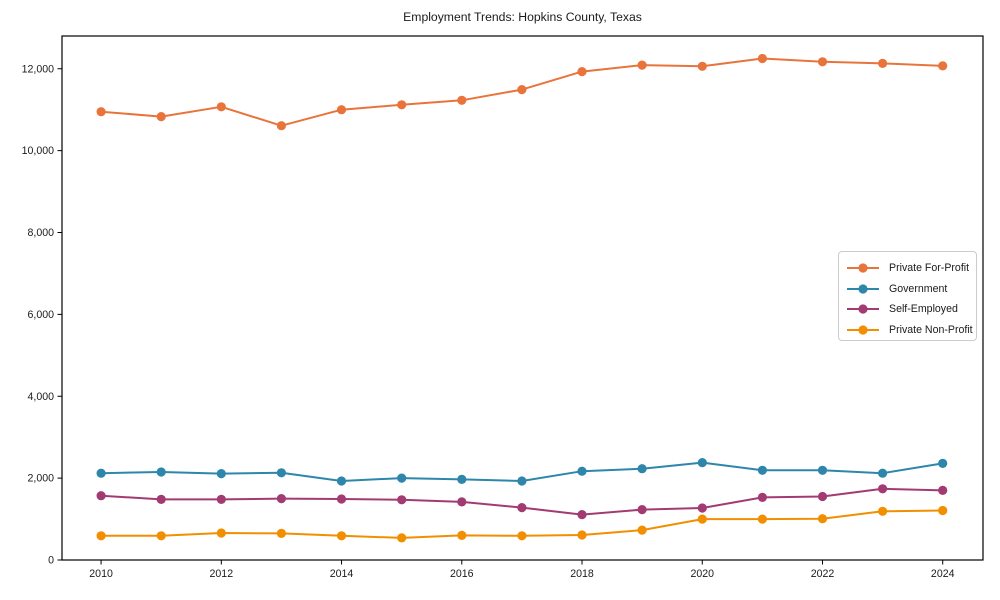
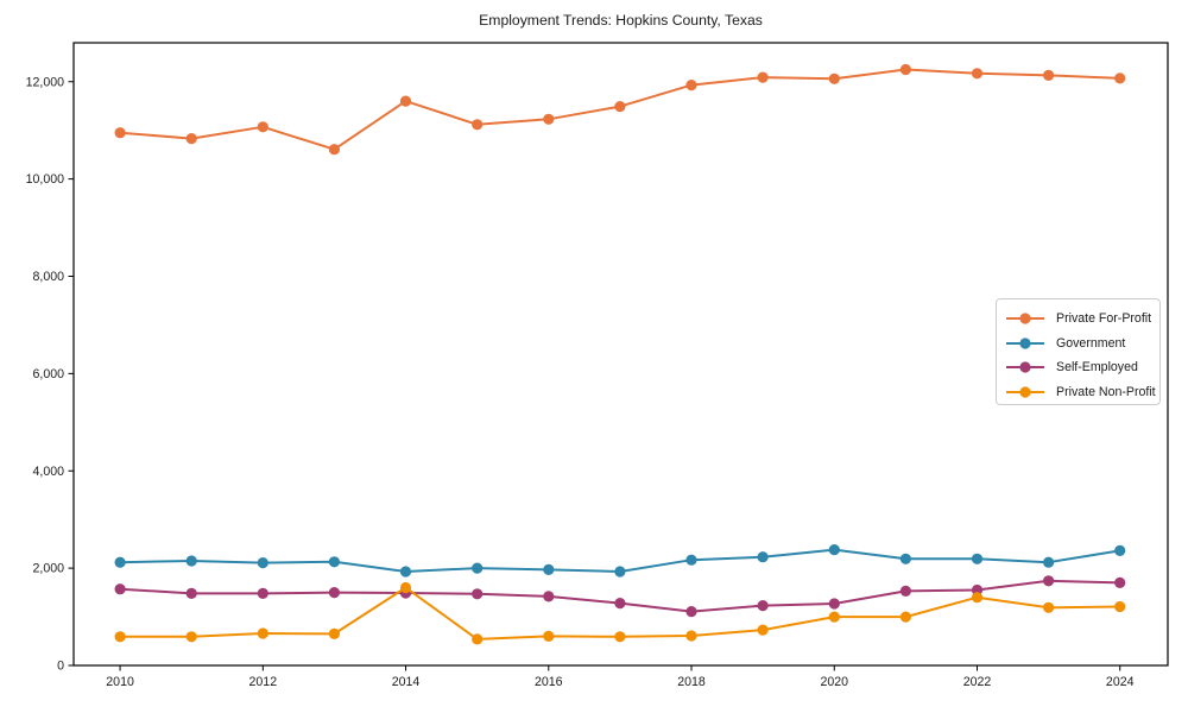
Private For-Profit/2014: 11000 -> 11600
Private Non-Profit/2014: 600 -> 1600
Private Non-Profit/2022: 1000 -> 1400
